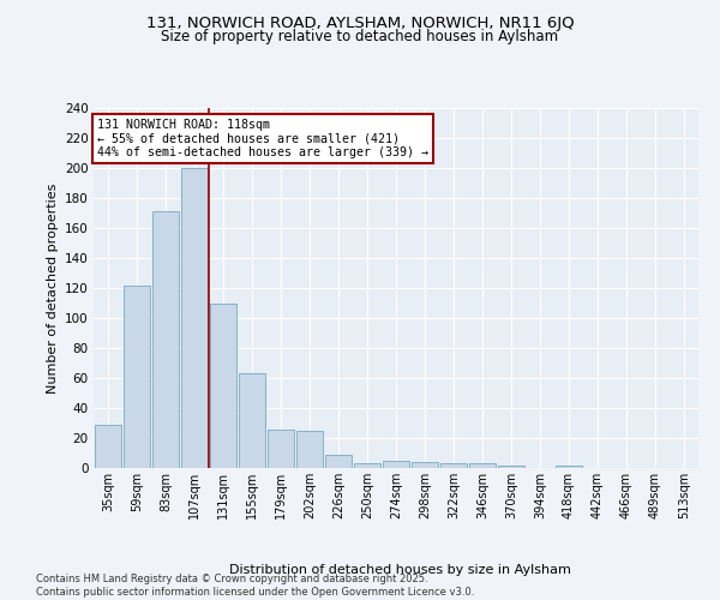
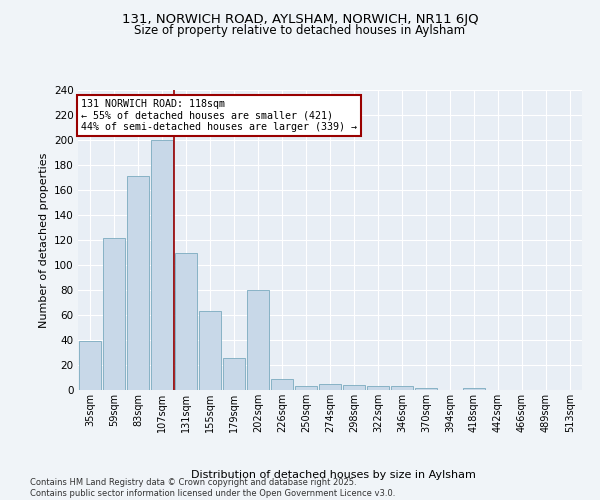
35sqm: 29 -> 39
202sqm: 25 -> 80
